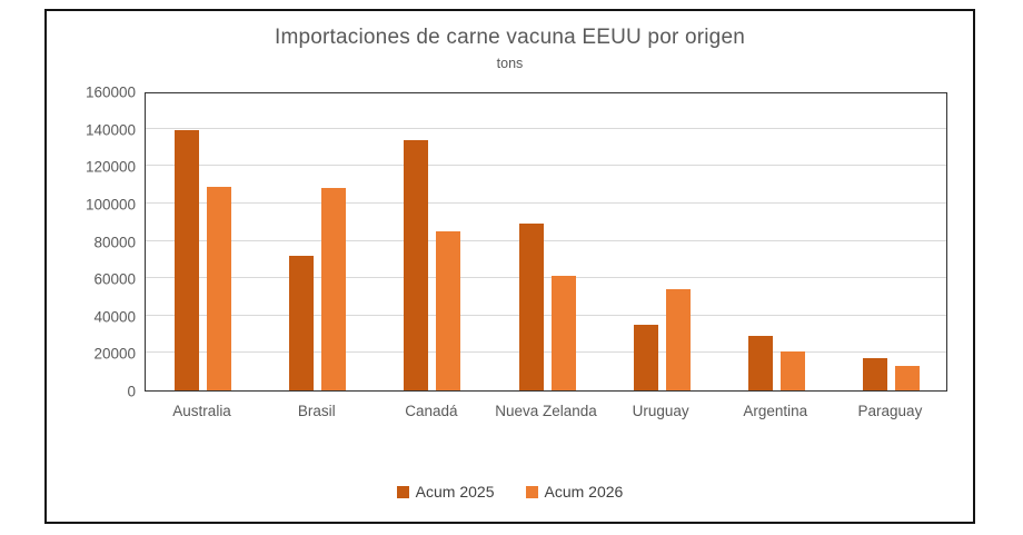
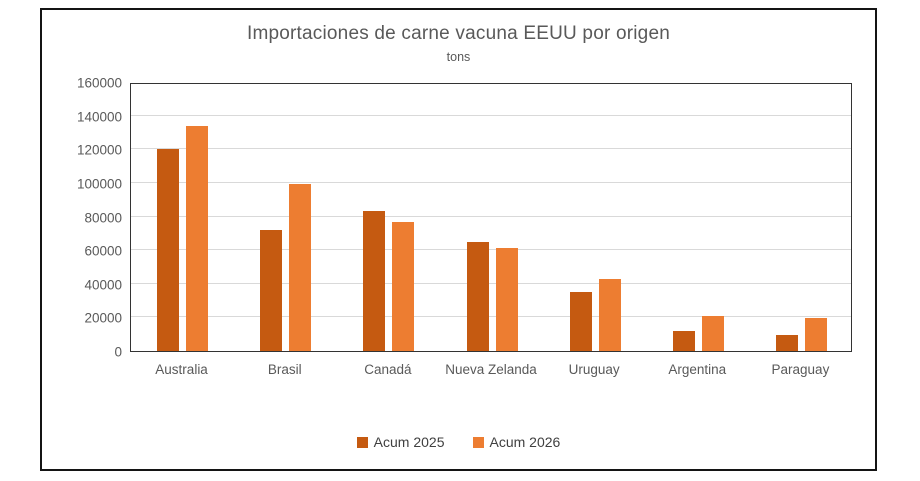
Acum 2025/Australia: 139000 -> 120000
Acum 2026/Australia: 109000 -> 134000
Acum 2026/Brasil: 108000 -> 100000
Acum 2025/Canadá: 134000 -> 83000
Acum 2026/Canadá: 85000 -> 77000
Acum 2025/Nueva Zelanda: 89000 -> 65000
Acum 2026/Uruguay: 54000 -> 43000
Acum 2025/Argentina: 29000 -> 12000
Acum 2025/Paraguay: 17000 -> 10000
Acum 2026/Paraguay: 13000 -> 20000
